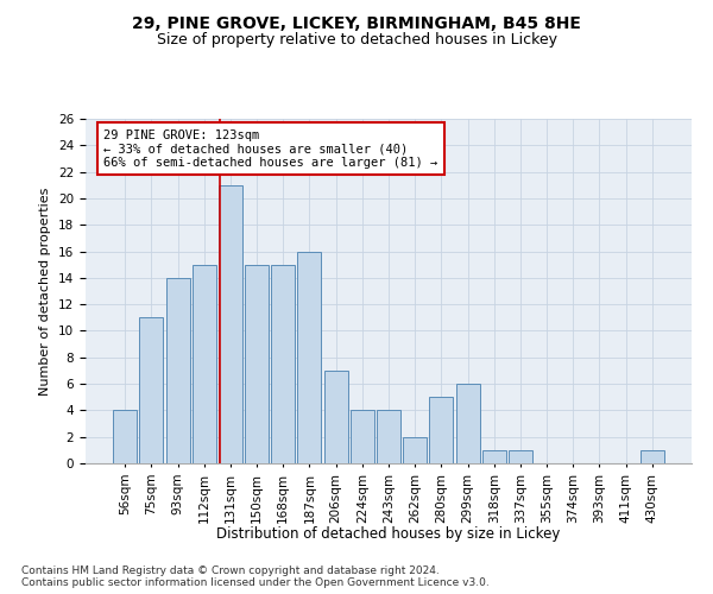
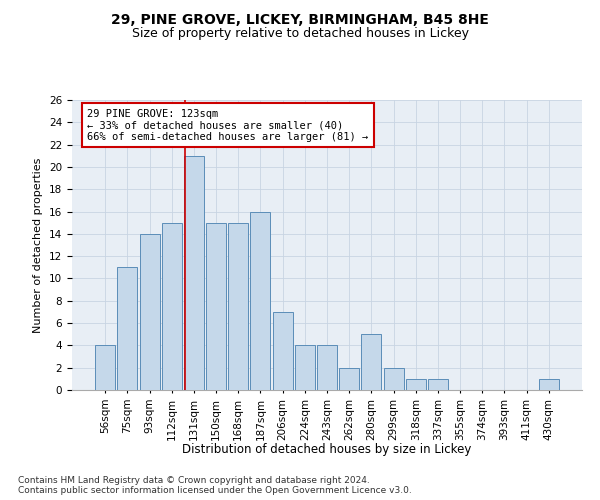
299sqm: 6 -> 2
